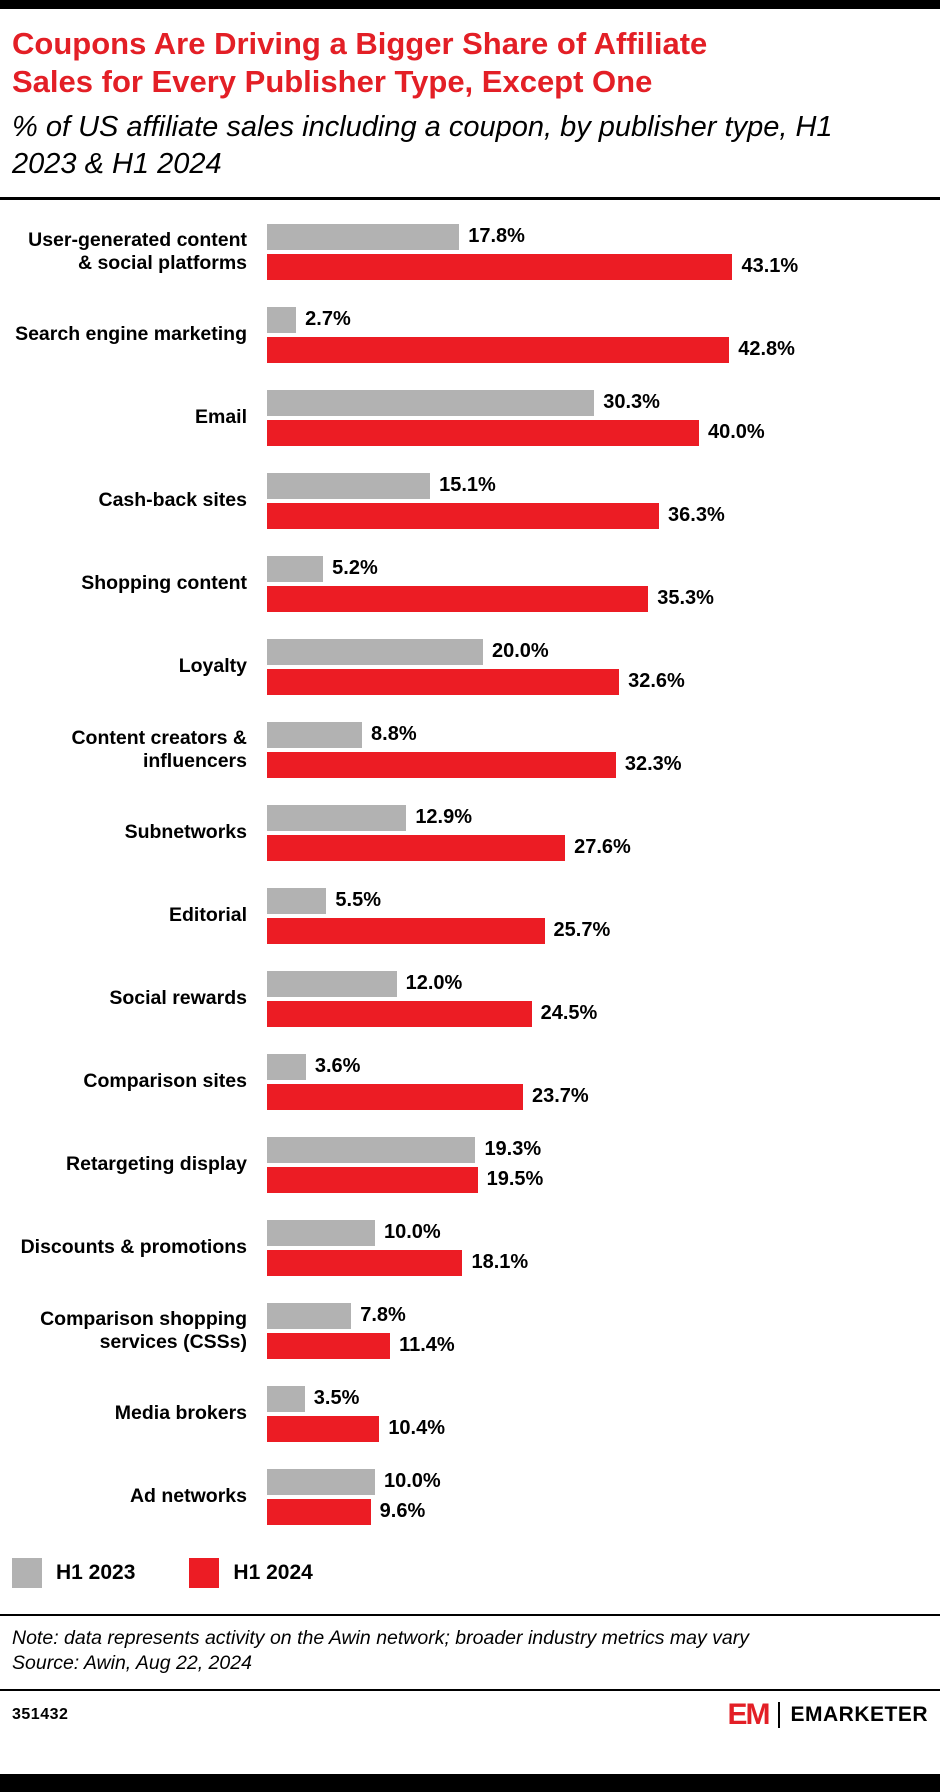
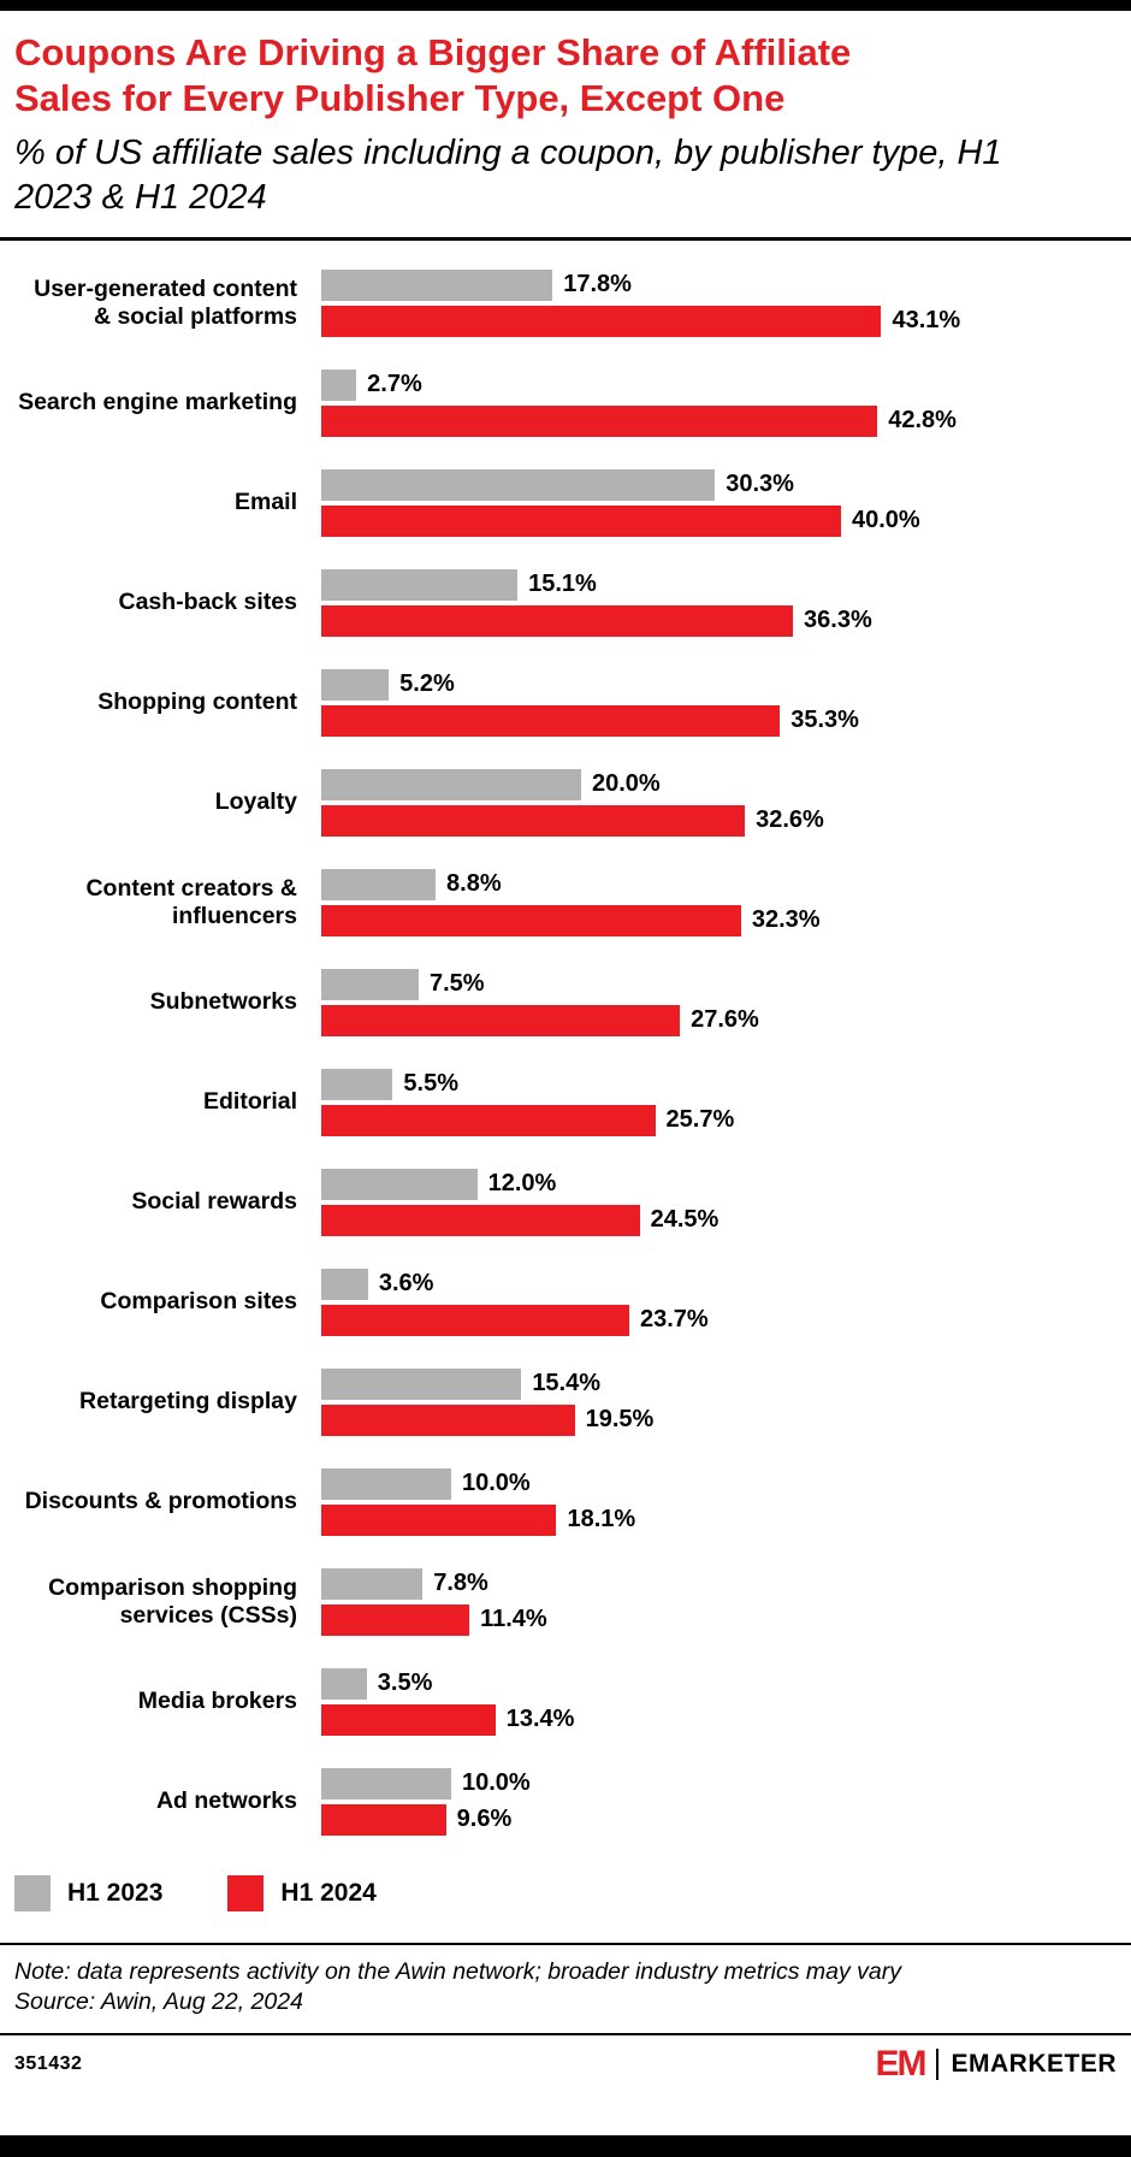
H1 2023/Subnetworks: 12.9% -> 7.5%
H1 2023/Retargeting display: 19.3% -> 15.4%
H1 2024/Media brokers: 10.4% -> 13.4%
